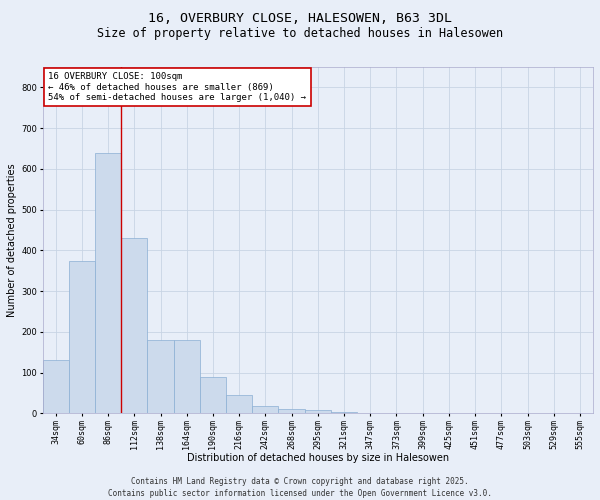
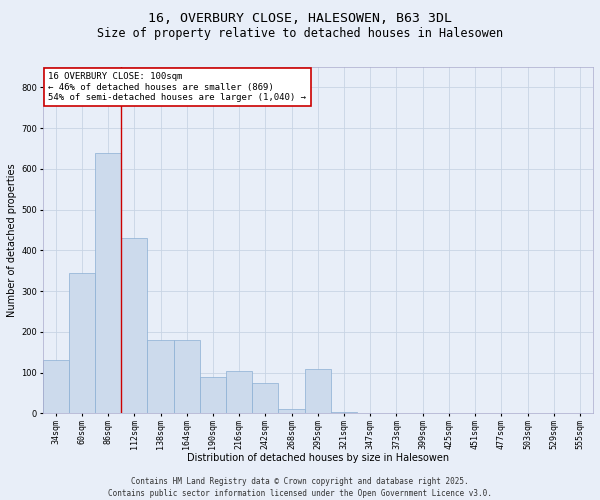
60sqm: 375 -> 345
216sqm: 45 -> 105
242sqm: 18 -> 75
295sqm: 7 -> 110
